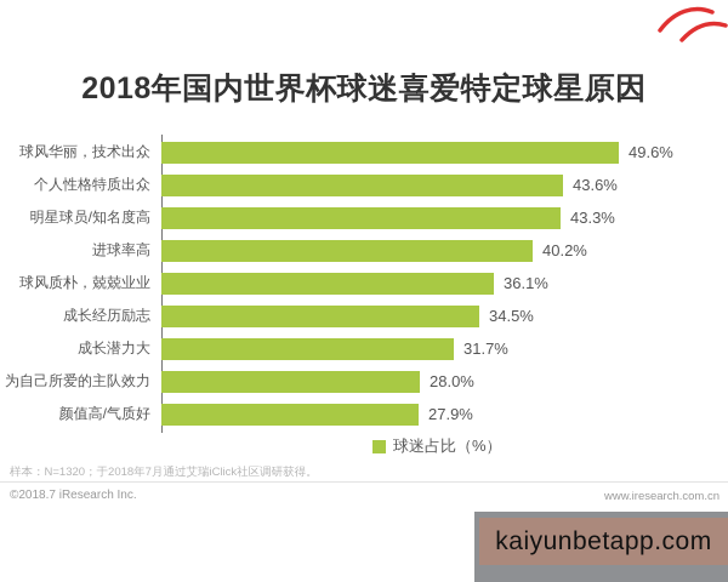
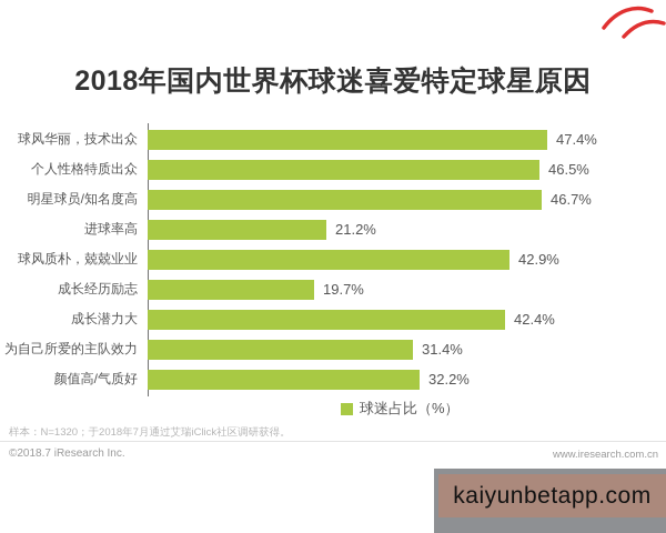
球风华丽，技术出众: 49.6% -> 47.4%
个人性格特质出众: 43.6% -> 46.5%
明星球员/知名度高: 43.3% -> 46.7%
进球率高: 40.2% -> 21.2%
球风质朴，兢兢业业: 36.1% -> 42.9%
成长经历励志: 34.5% -> 19.7%
成长潜力大: 31.7% -> 42.4%
为自己所爱的主队效力: 28.0% -> 31.4%
颜值高/气质好: 27.9% -> 32.2%
